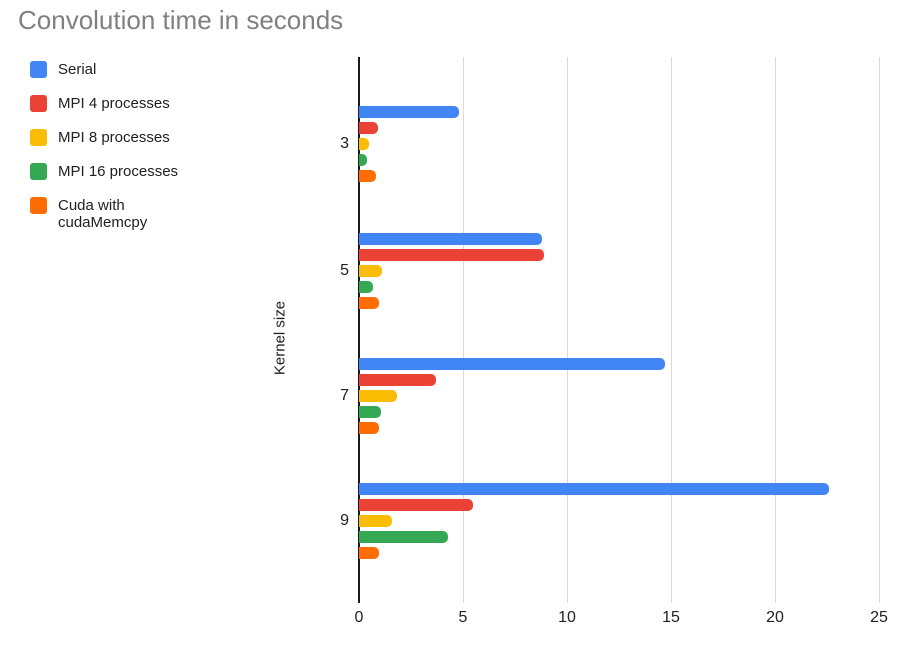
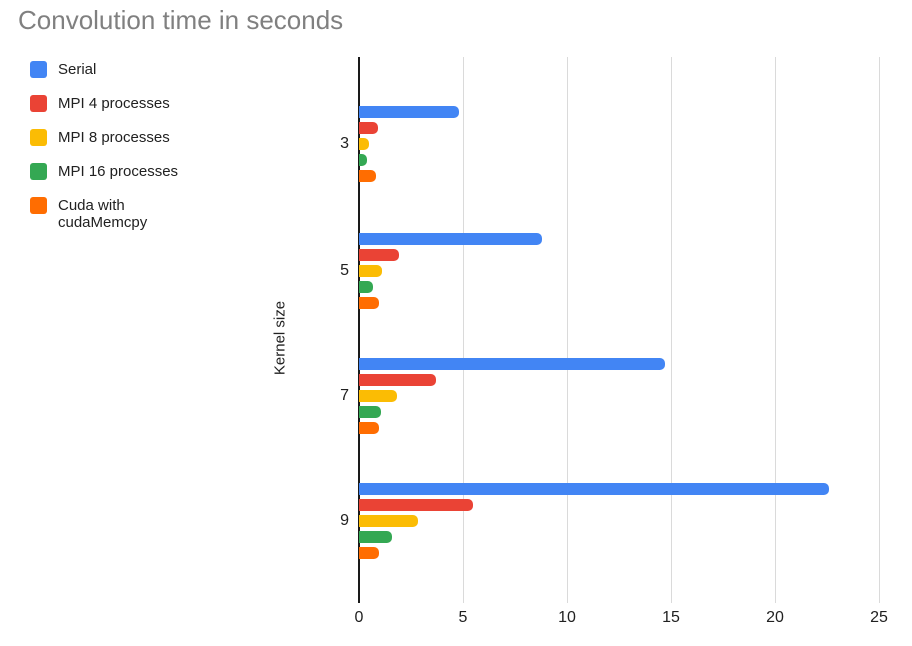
MPI 4 processes/5: 8.9 -> 1.9
MPI 8 processes/9: 1.6 -> 2.9
MPI 16 processes/9: 4.3 -> 1.6
